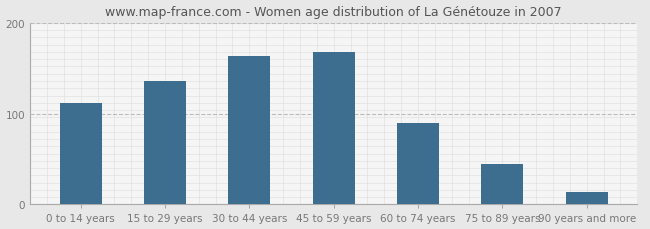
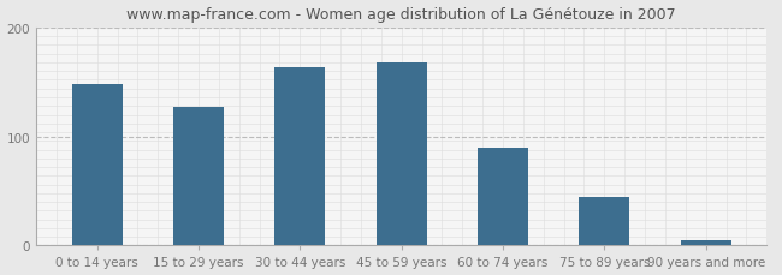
0 to 14 years: 112 -> 148
15 to 29 years: 136 -> 127
90 years and more: 14 -> 5
